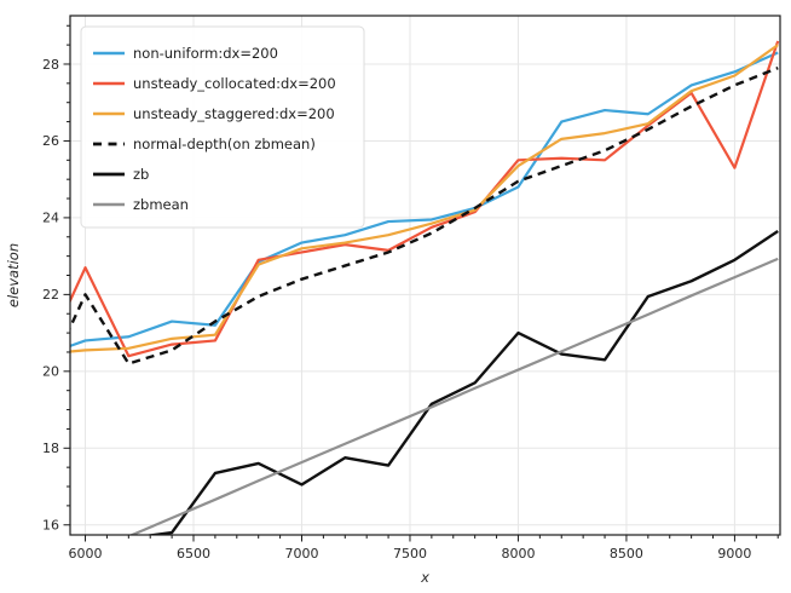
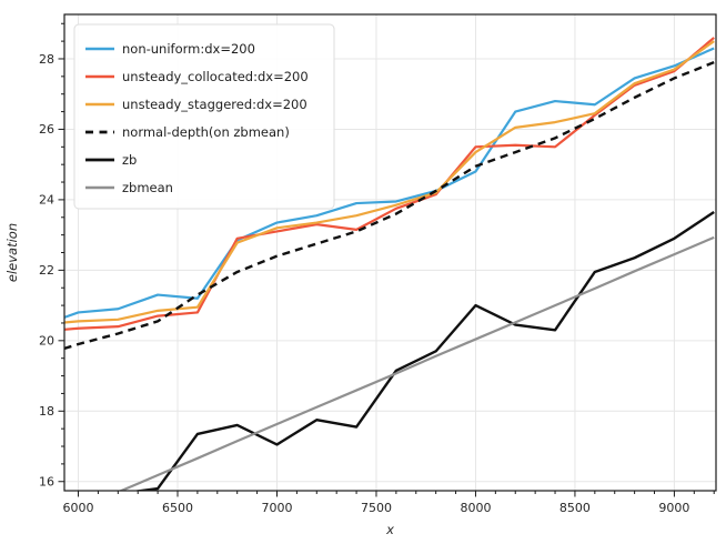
unsteady_collocated:dx=200/6000: 22.7 -> 20.4
normal-depth(on zbmean)/6000: 22.0 -> 19.9
unsteady_collocated:dx=200/9000: 25.3 -> 27.6
